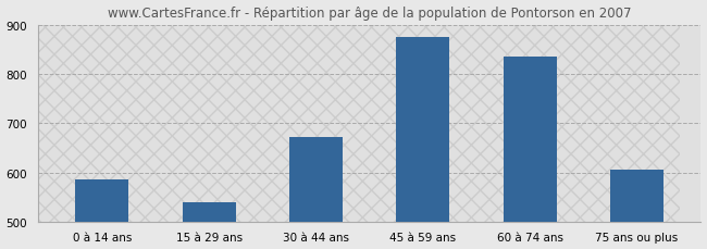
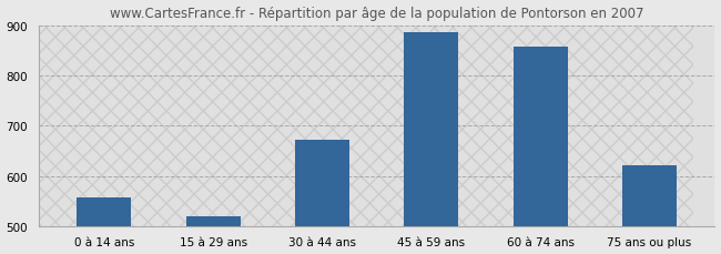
0 à 14 ans: 585 -> 557
15 à 29 ans: 540 -> 520
45 à 59 ans: 875 -> 887
60 à 74 ans: 835 -> 858
75 ans ou plus: 605 -> 622
